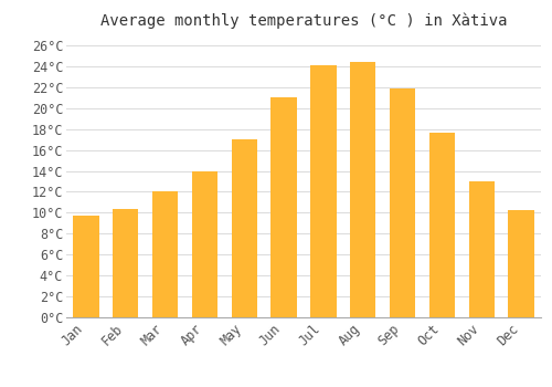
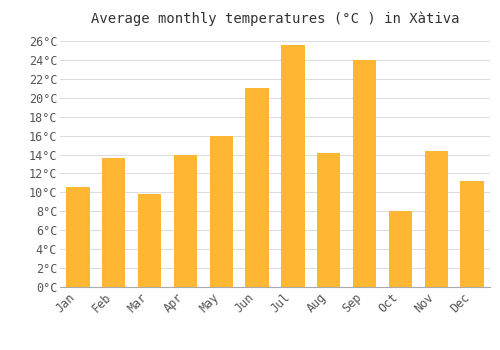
Jan: 9.7°C -> 10.6°C
Feb: 10.4°C -> 13.6°C
Mar: 12.0°C -> 9.8°C
May: 17.0°C -> 16.0°C
Jul: 24.1°C -> 25.6°C
Aug: 24.4°C -> 14.2°C
Sep: 21.9°C -> 24.0°C
Oct: 17.6°C -> 8.0°C
Nov: 13.0°C -> 14.4°C
Dec: 10.2°C -> 11.2°C
